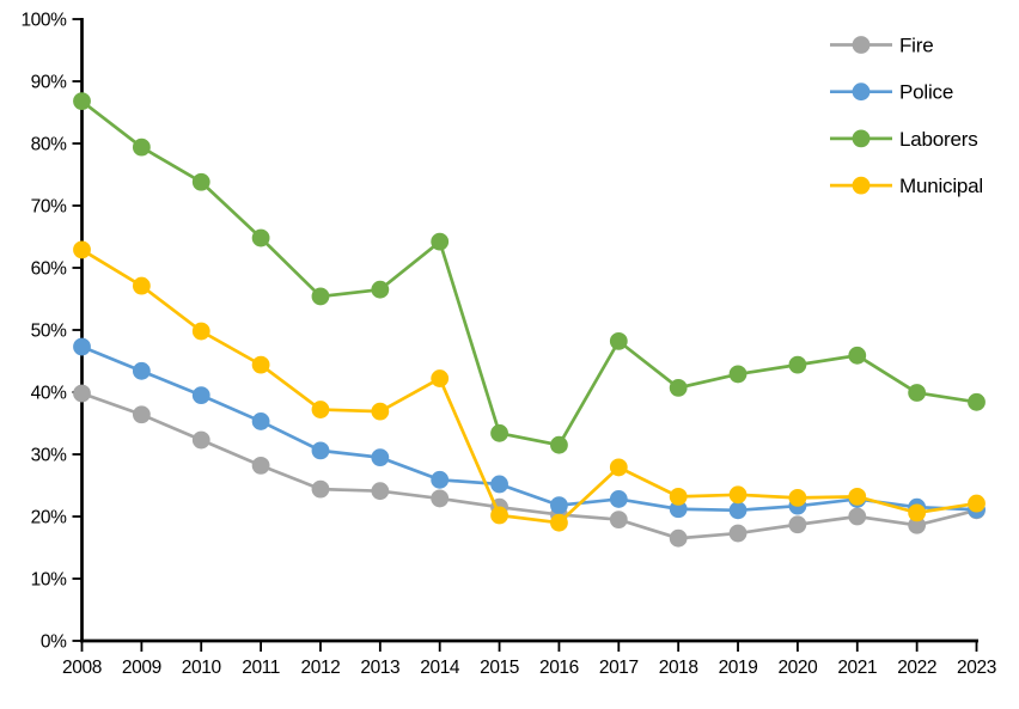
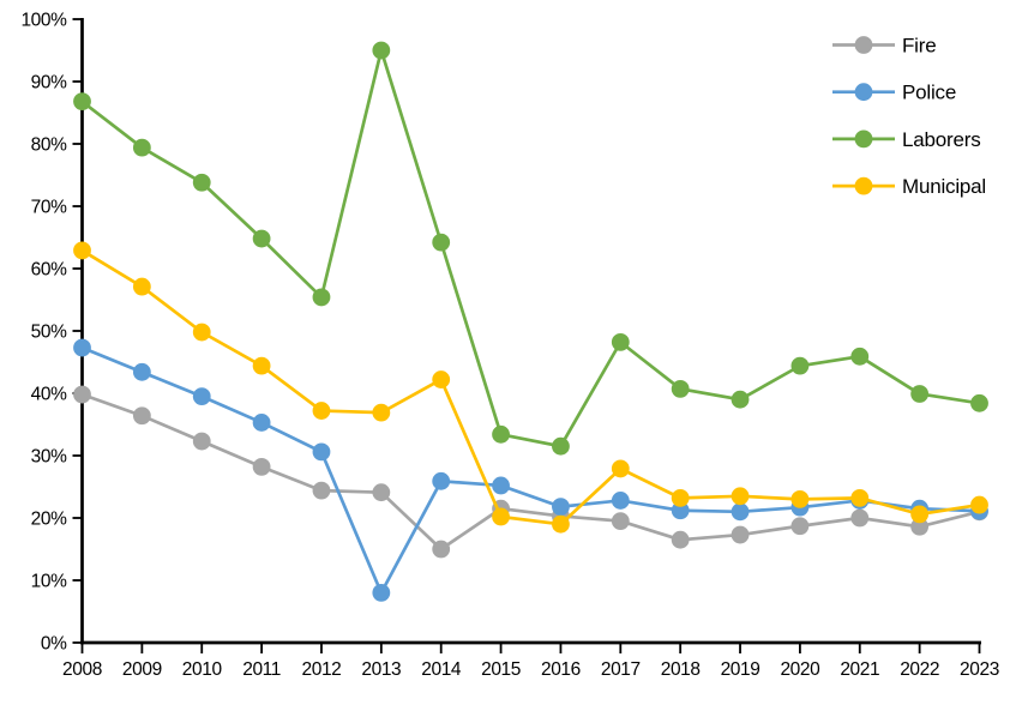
Police/2013: 30% -> 8%
Laborers/2013: 56% -> 95%
Fire/2014: 23% -> 15%
Laborers/2019: 43% -> 39%
